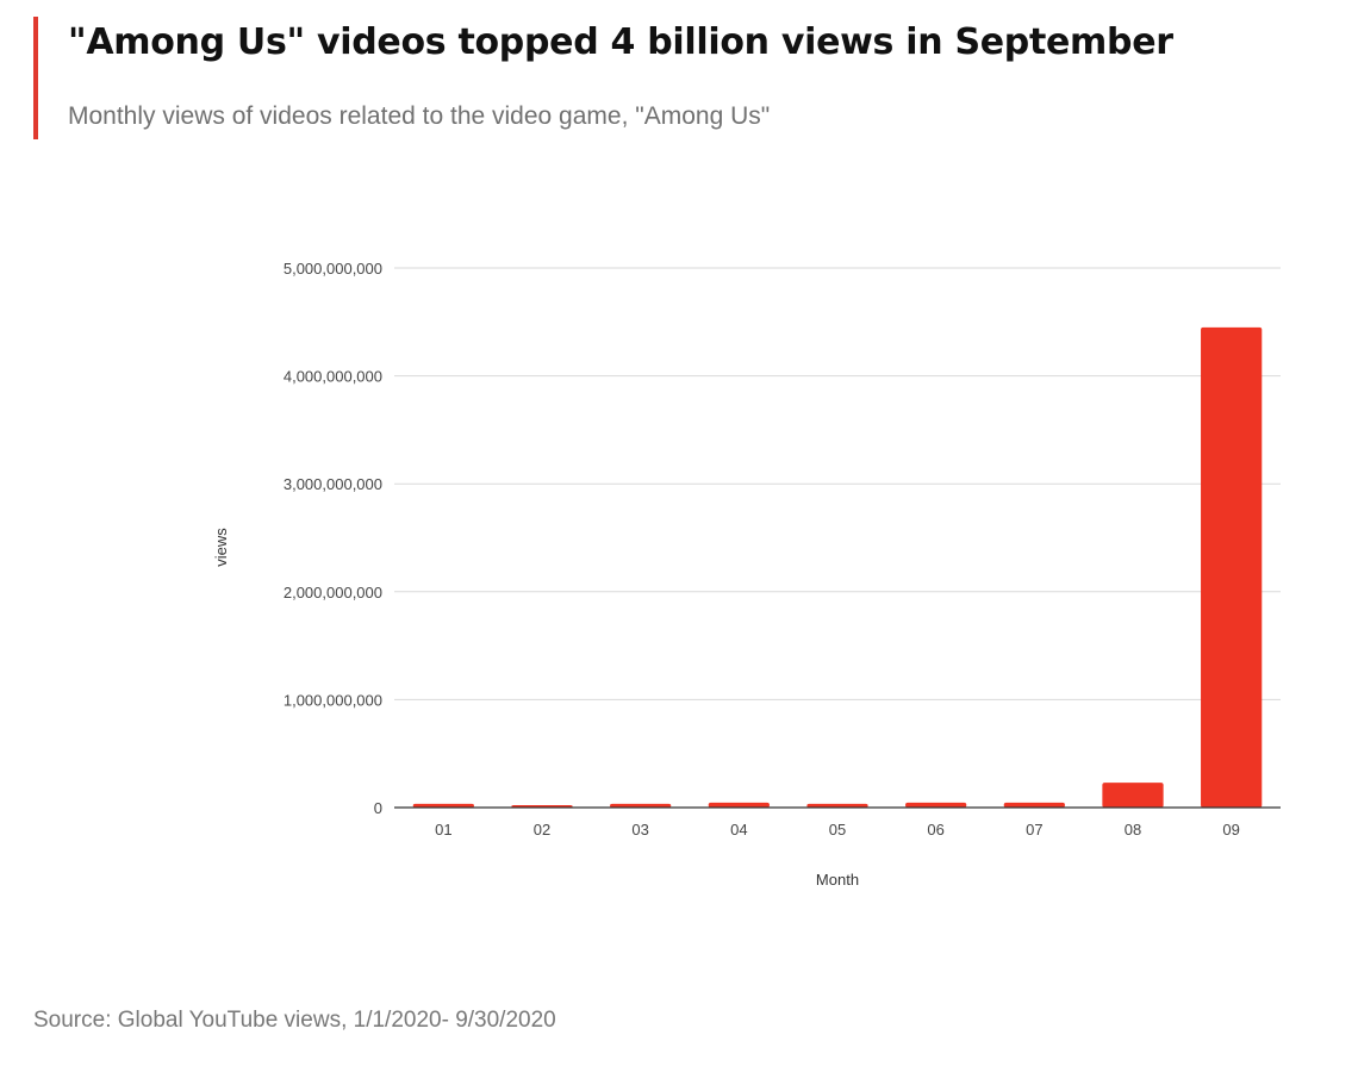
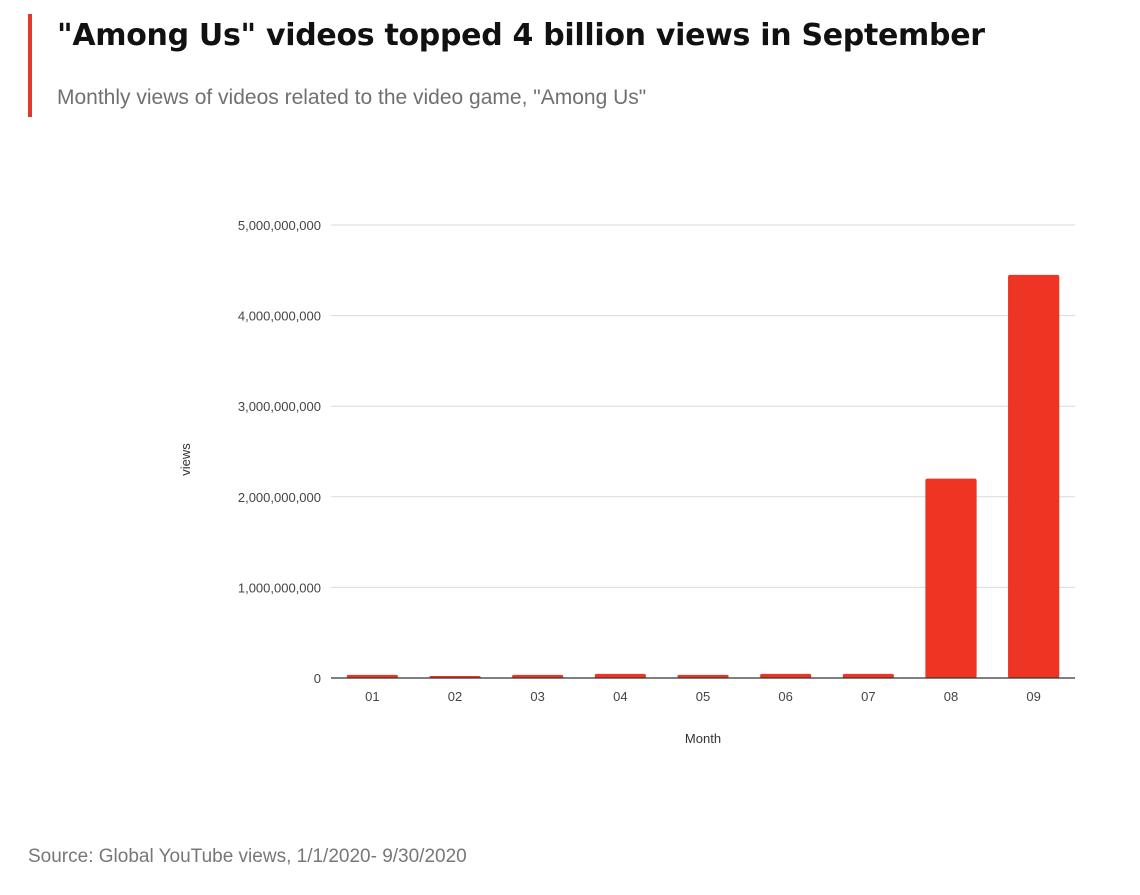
08: 200000000 -> 2200000000
